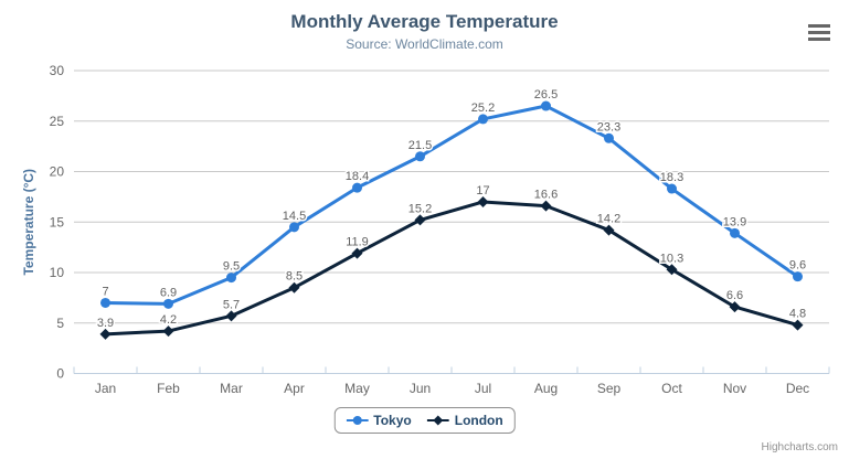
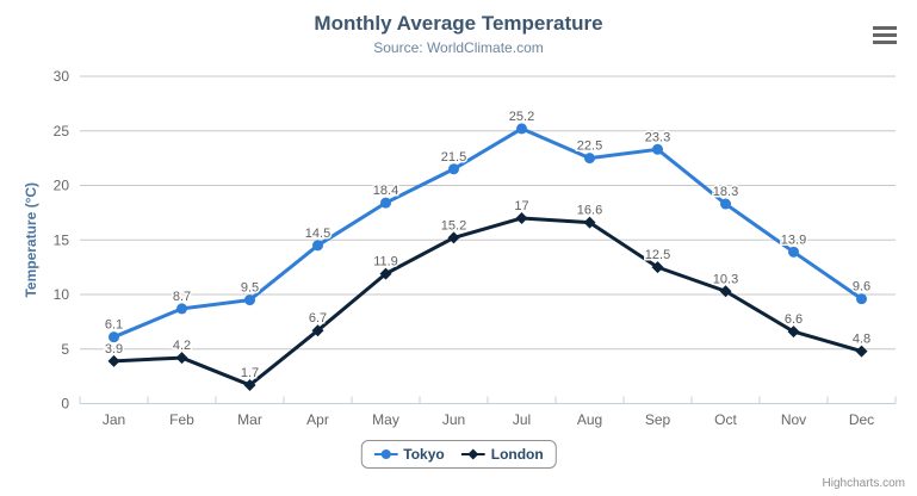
Tokyo/Jan: 7 -> 6.1
Tokyo/Feb: 6.9 -> 8.7
London/Mar: 5.7 -> 1.7
London/Apr: 8.5 -> 6.7
Tokyo/Aug: 26.5 -> 22.5
London/Sep: 14.2 -> 12.5
